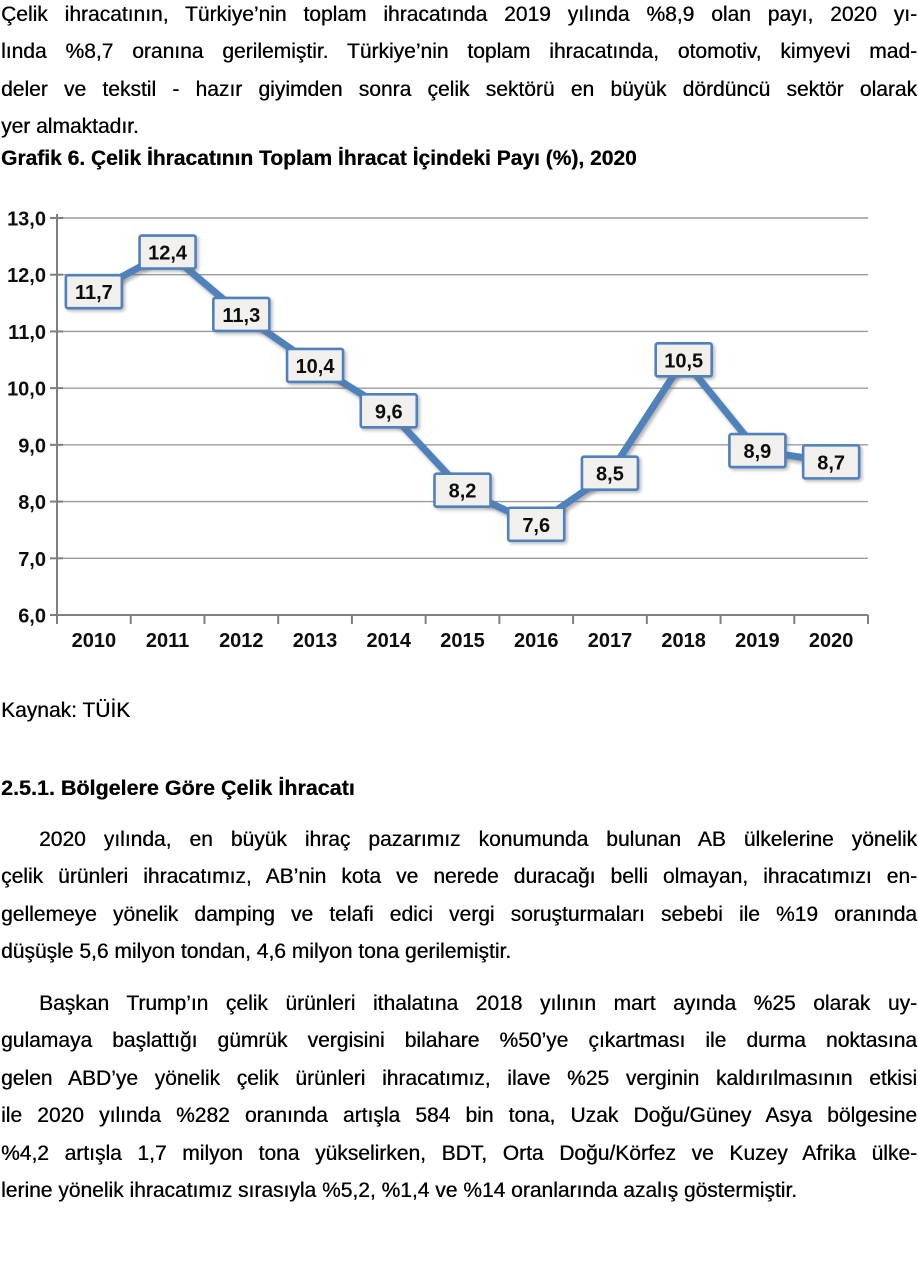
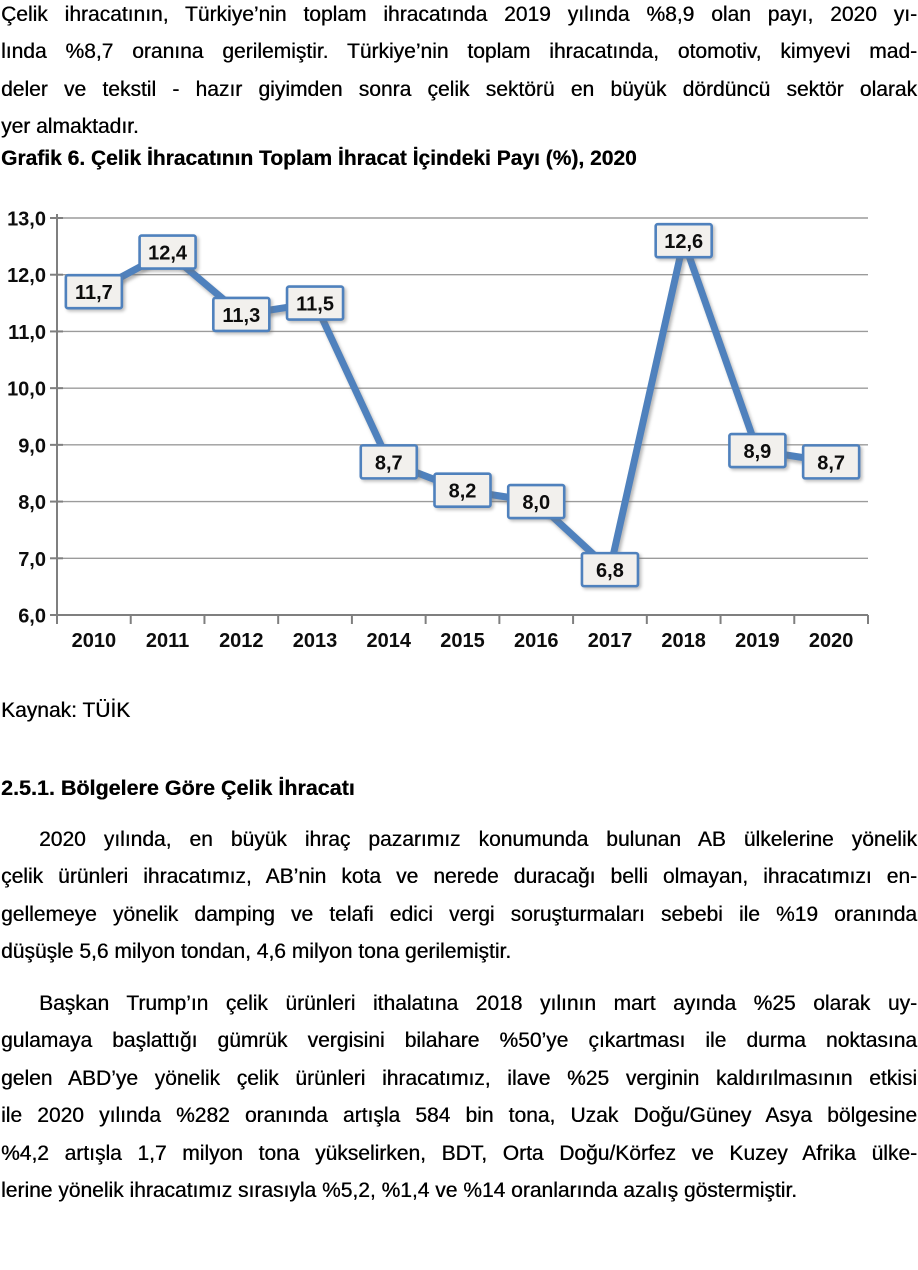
2013: 10,4 -> 11,5
2014: 9,6 -> 8,7
2016: 7,6 -> 8,0
2017: 8,5 -> 6,8
2018: 10,5 -> 12,6
